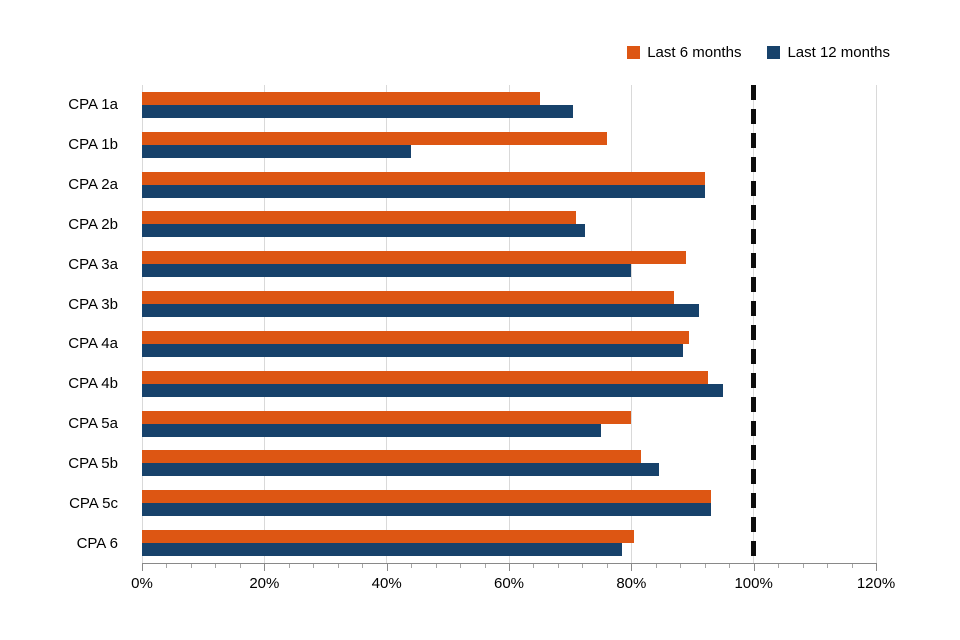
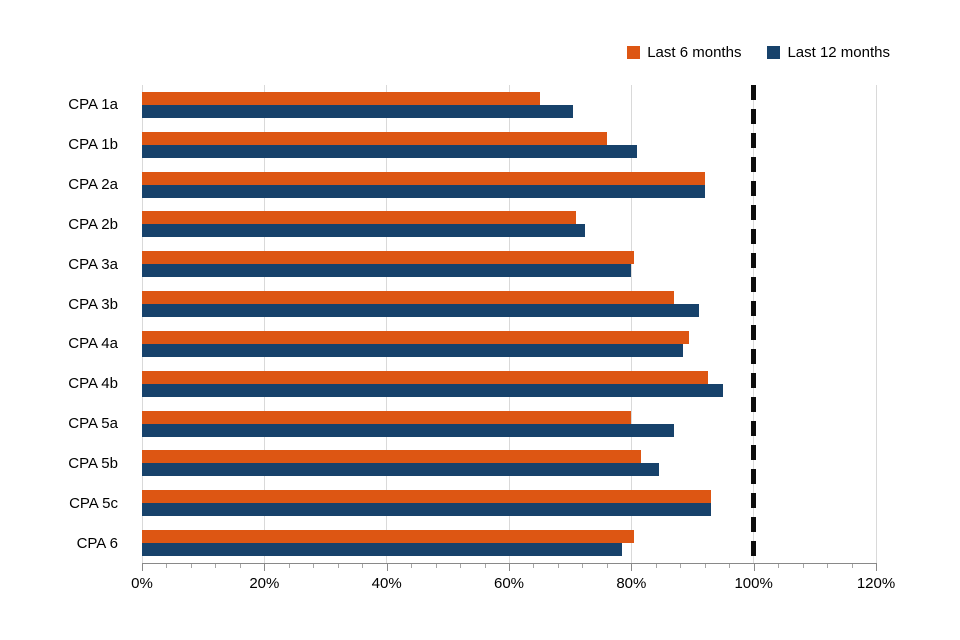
Last 12 months/CPA 1b: 44% -> 81%
Last 6 months/CPA 3a: 89% -> 80%
Last 12 months/CPA 5a: 75% -> 87%
